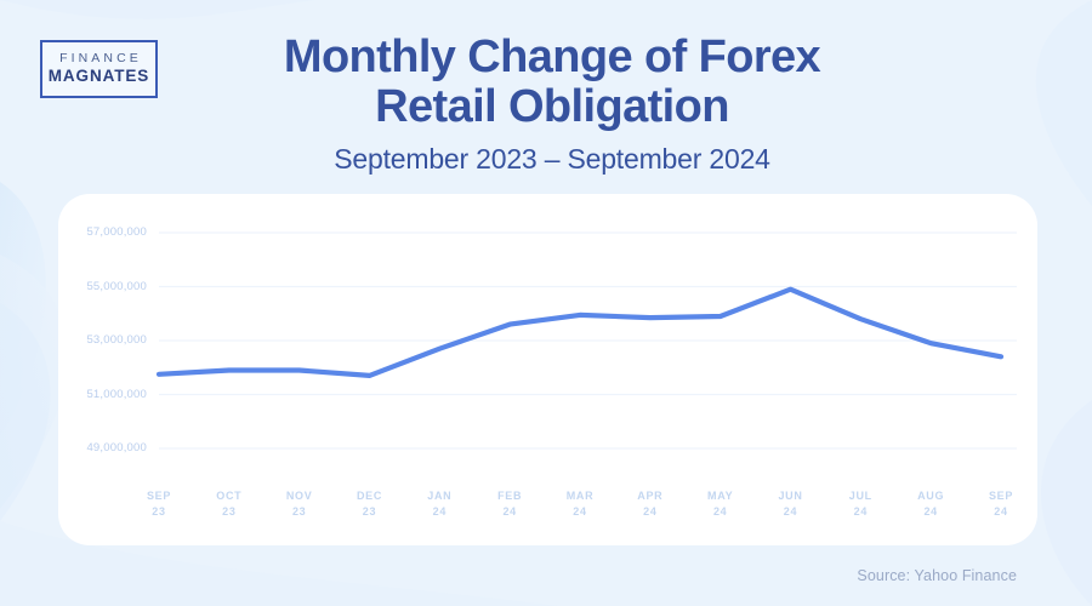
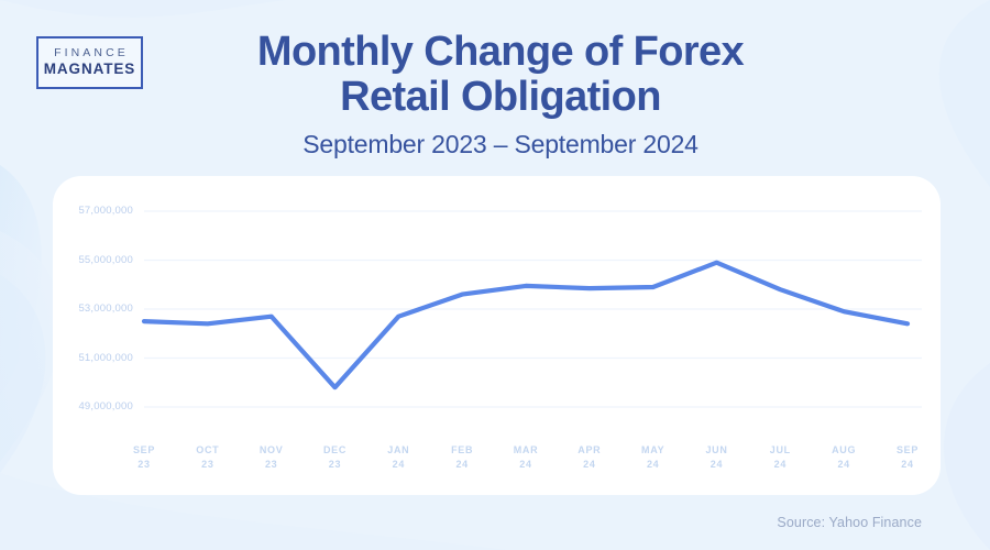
SEP 23: 51800000 -> 52500000
OCT 23: 51900000 -> 52400000
NOV 23: 51900000 -> 52700000
DEC 23: 51700000 -> 49800000
